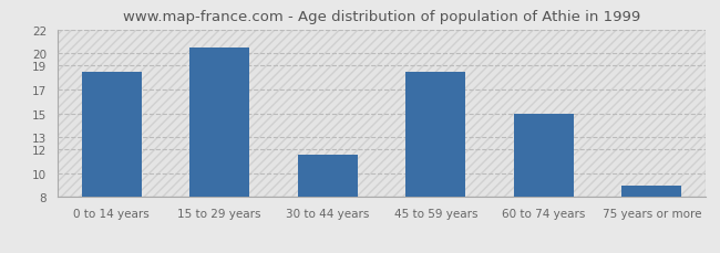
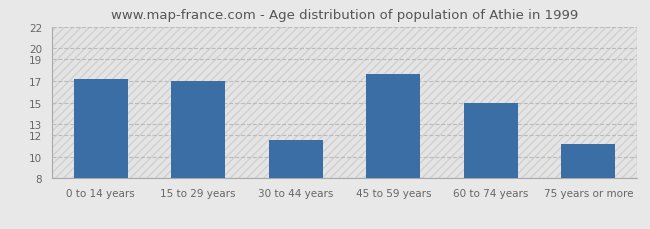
0 to 14 years: 18.5 -> 17.2
15 to 29 years: 20.5 -> 17.0
45 to 59 years: 18.5 -> 17.6
75 years or more: 9.0 -> 11.2
